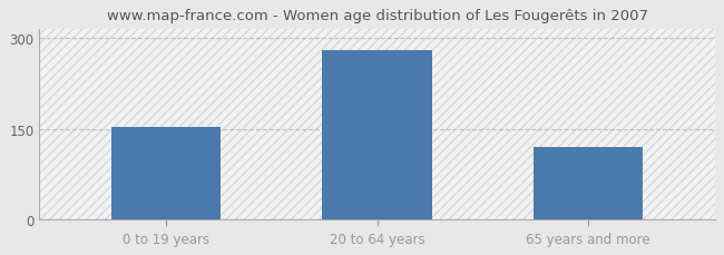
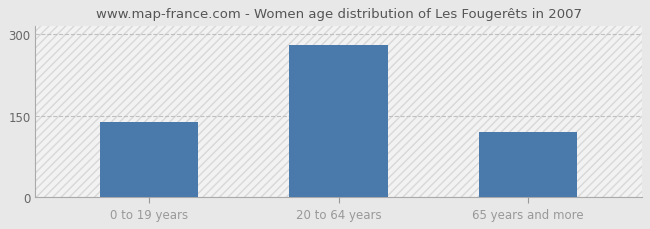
0 to 19 years: 152 -> 138
